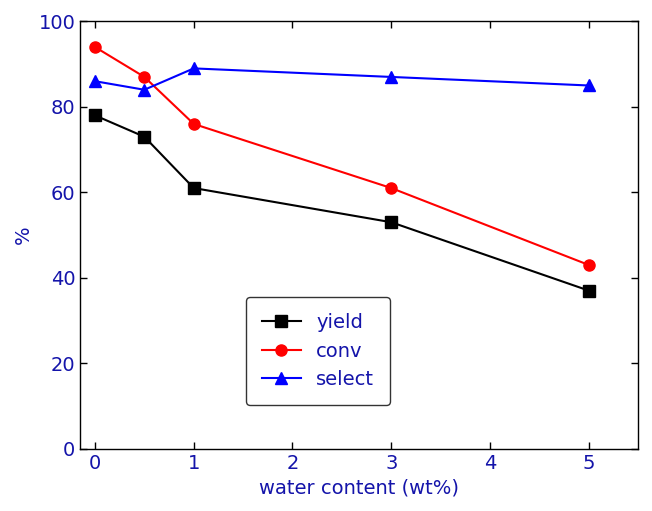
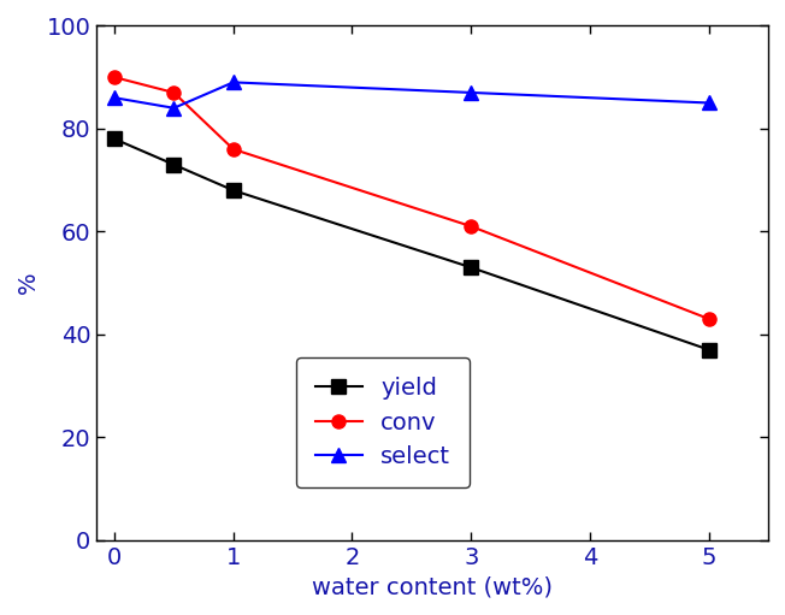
conv/0: 94 -> 90
yield/1: 61 -> 68
